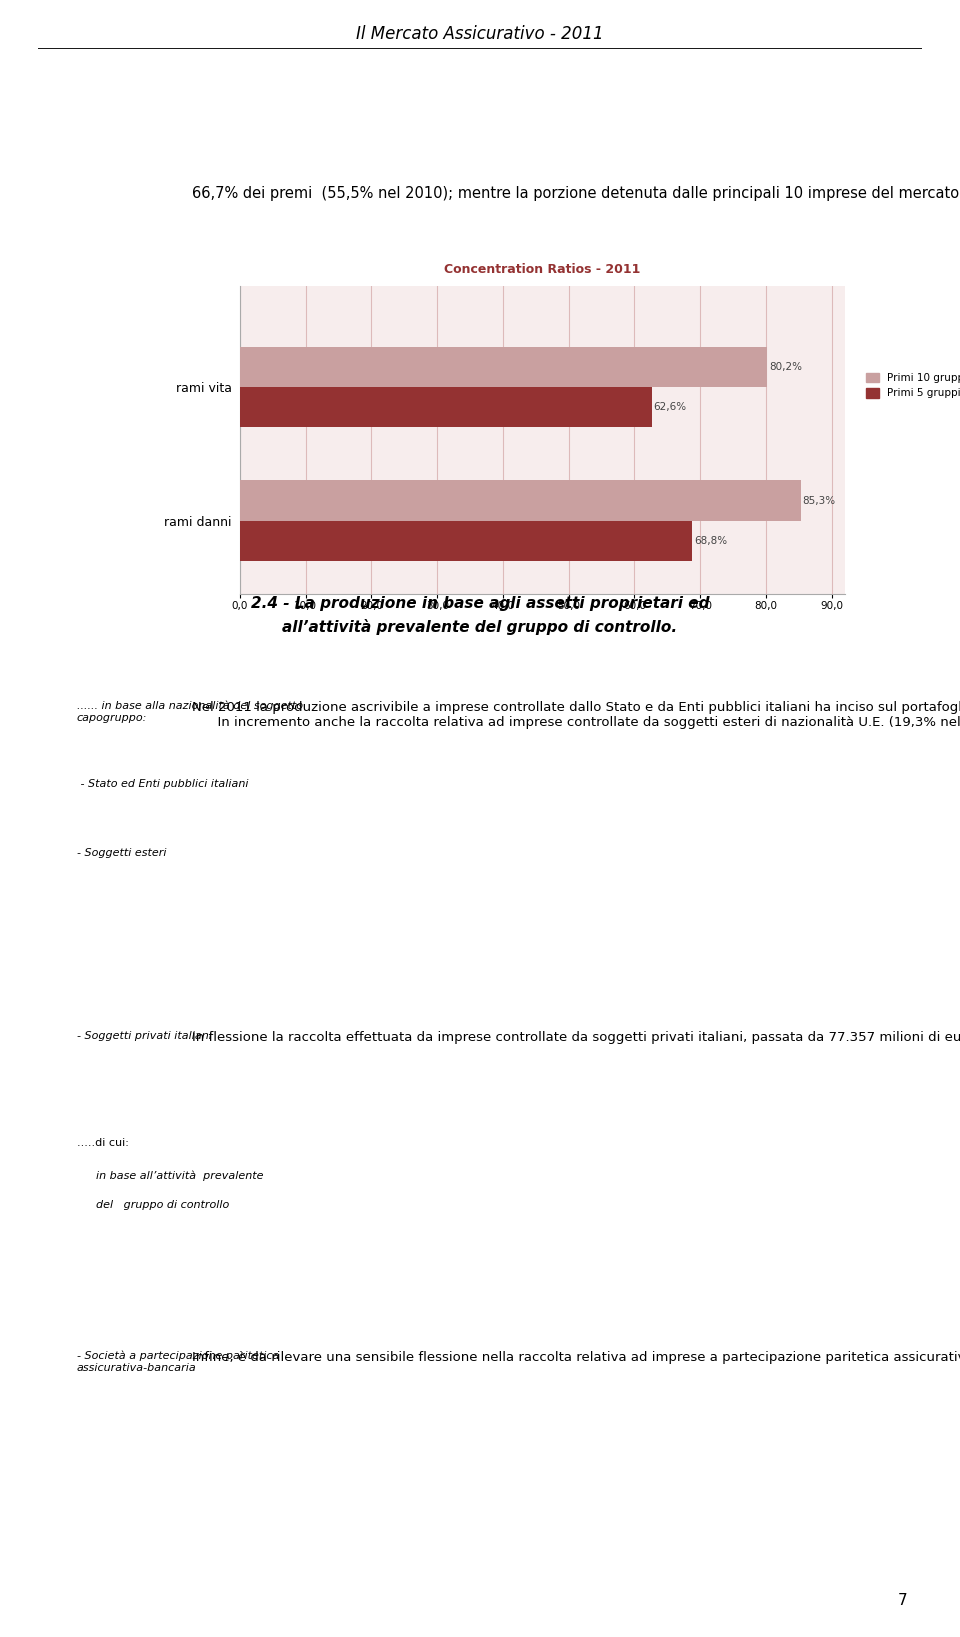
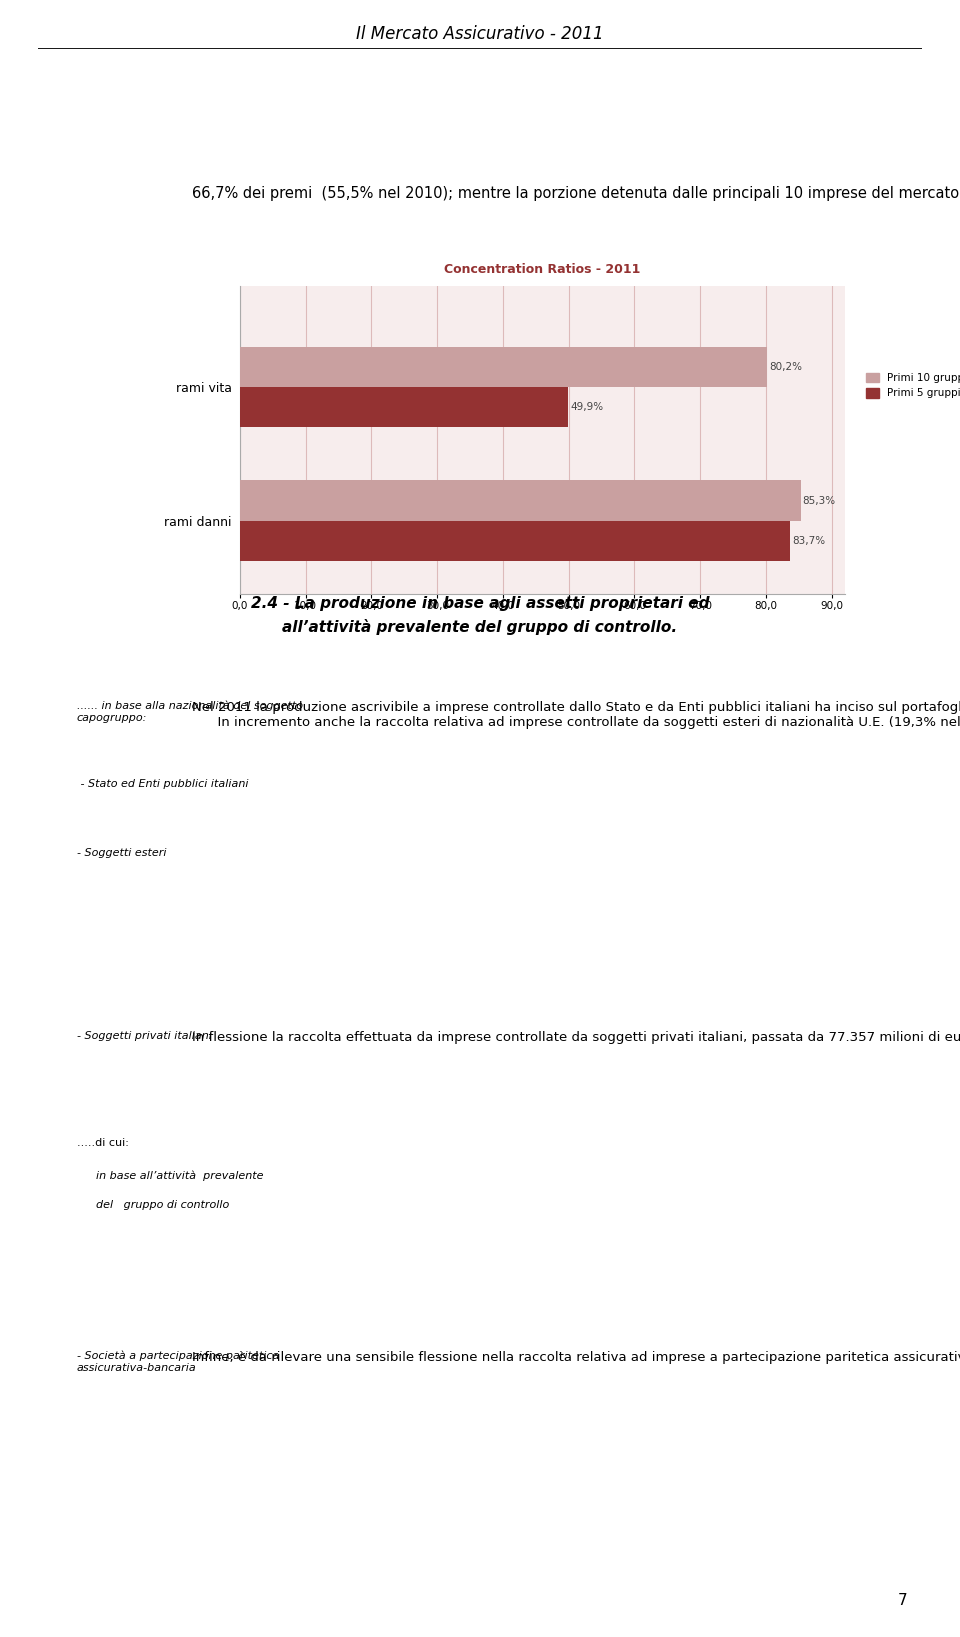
Primi 5 gruppi/rami vita: 62,6% -> 49,9%
Primi 5 gruppi/rami danni: 68,8% -> 83,7%
